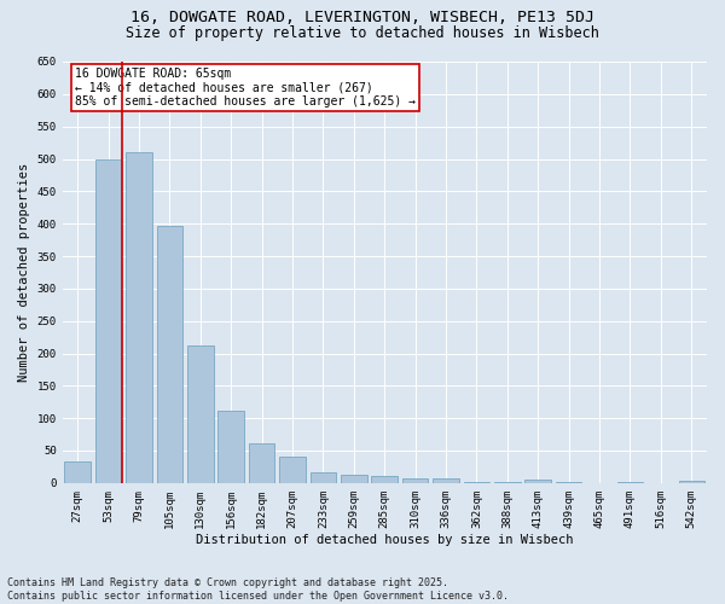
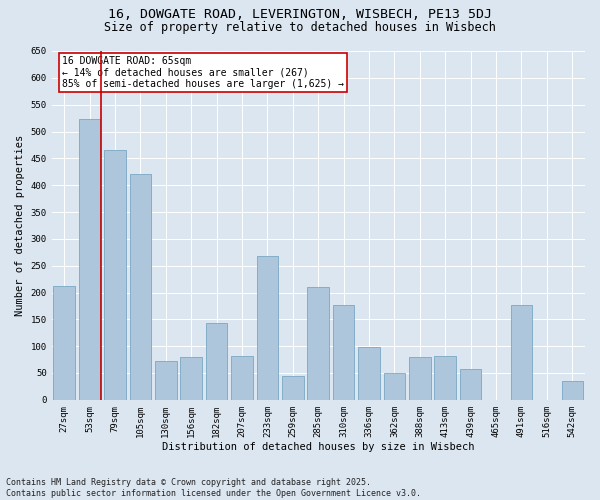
27sqm: 33 -> 212
53sqm: 500 -> 524
79sqm: 510 -> 466
105sqm: 397 -> 420
130sqm: 213 -> 72
156sqm: 112 -> 80
182sqm: 62 -> 144
207sqm: 40 -> 82
233sqm: 17 -> 268
259sqm: 13 -> 44
285sqm: 10 -> 210
310sqm: 7 -> 176
336sqm: 8 -> 98
362sqm: 2 -> 50
388sqm: 2 -> 80
413sqm: 5 -> 82
439sqm: 1 -> 58
491sqm: 2 -> 176
542sqm: 3 -> 36
